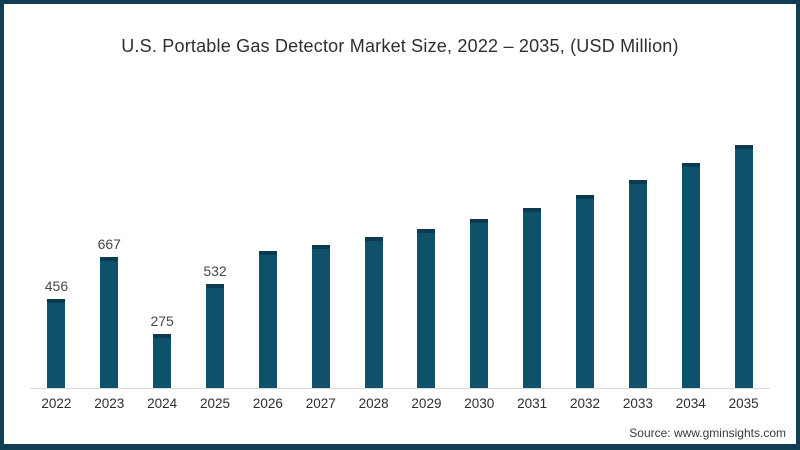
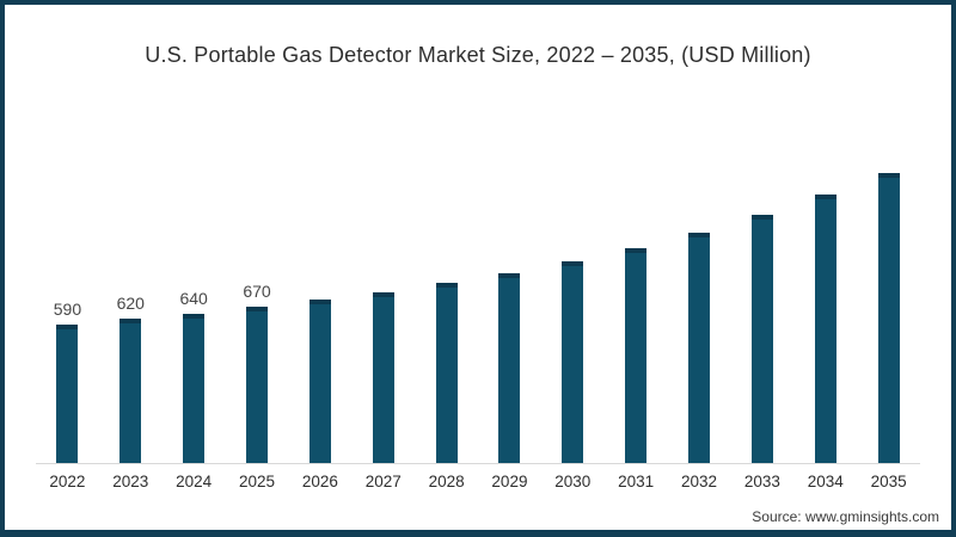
2022: 456 -> 590
2023: 667 -> 620
2024: 275 -> 640
2025: 532 -> 670
